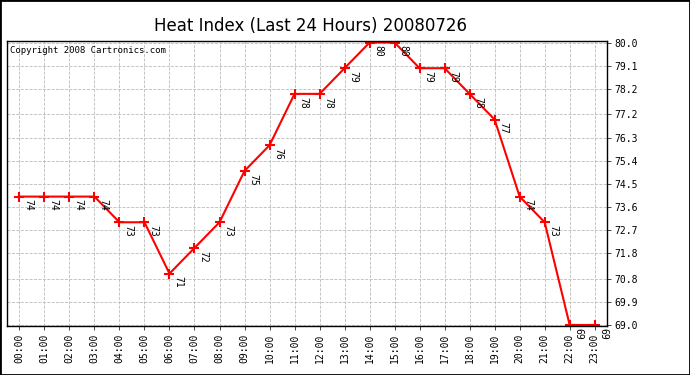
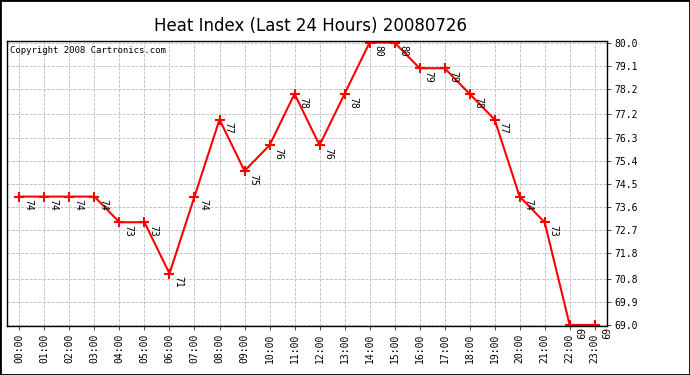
07:00: 72 -> 74
08:00: 73 -> 77
12:00: 78 -> 76
13:00: 79 -> 78
